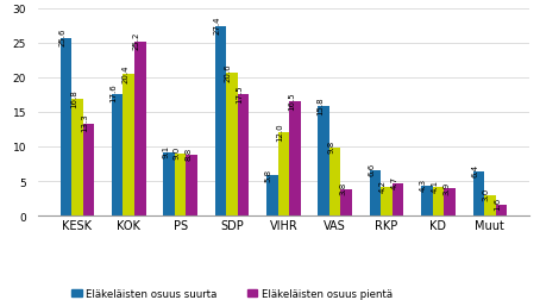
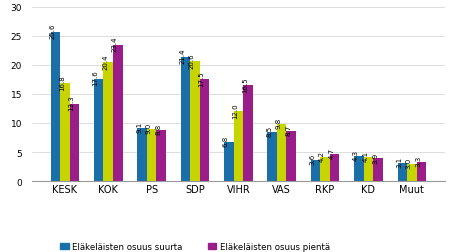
Eläkeläisten osuus pientä/KOK: 25.2 -> 23.4
Eläkeläisten osuus suurta/SDP: 27.4 -> 21.4
Eläkeläisten osuus suurta/VIHR: 5.8 -> 6.8
Eläkeläisten osuus suurta/VAS: 15.8 -> 8.5
Eläkeläisten osuus pientä/VAS: 3.8 -> 8.7
Eläkeläisten osuus suurta/RKP: 6.6 -> 3.6
Eläkeläisten osuus suurta/Muut: 6.4 -> 3.1
Eläkeläisten osuus pientä/Muut: 1.6 -> 3.3
